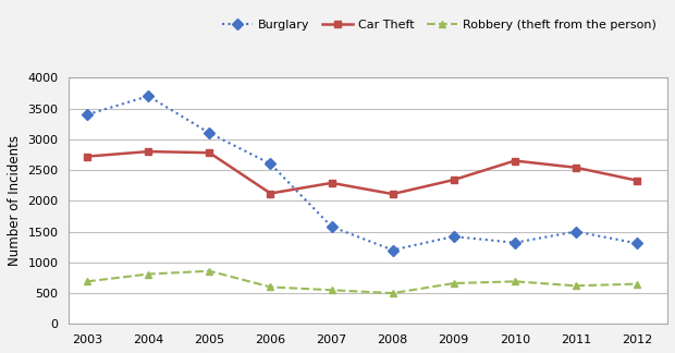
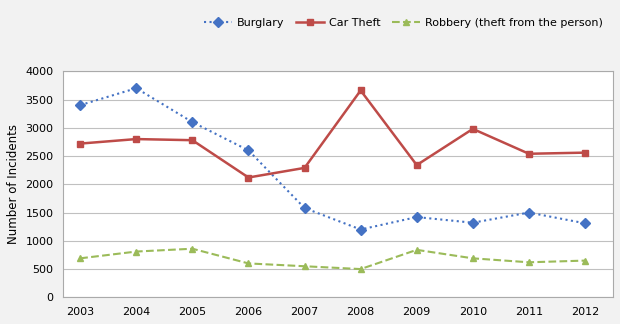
Car Theft/2008: 2110 -> 3660
Robbery (theft from the person)/2009: 660 -> 840
Car Theft/2010: 2650 -> 2980
Car Theft/2012: 2330 -> 2560
